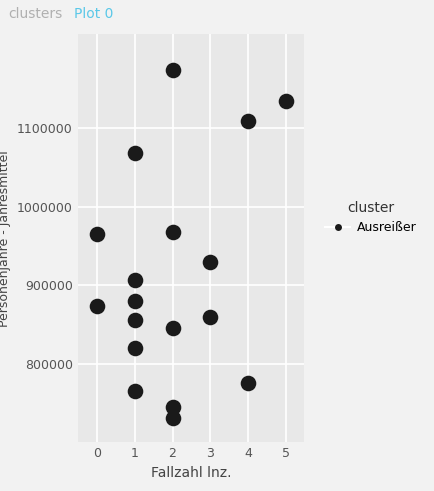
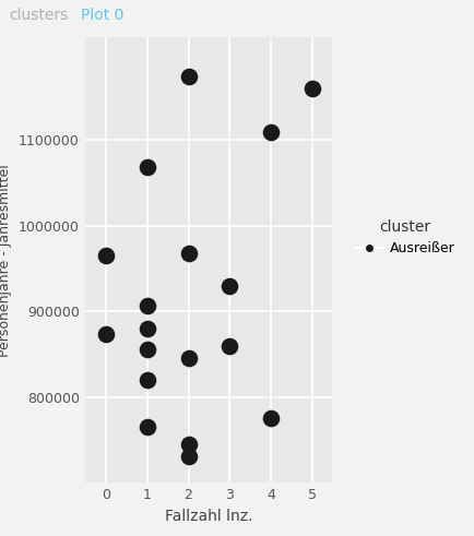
5: 1135000 -> 1160000
